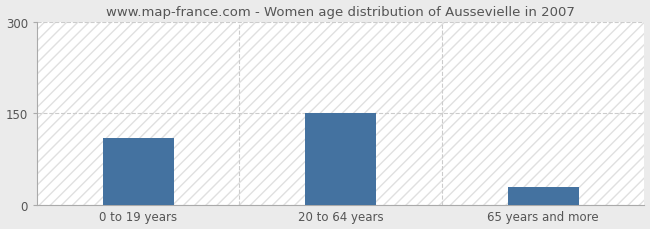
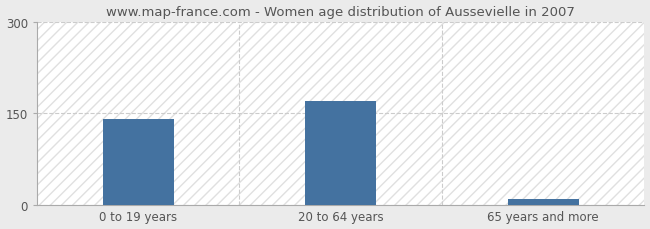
0 to 19 years: 110 -> 140
20 to 64 years: 150 -> 170
65 years and more: 30 -> 10
